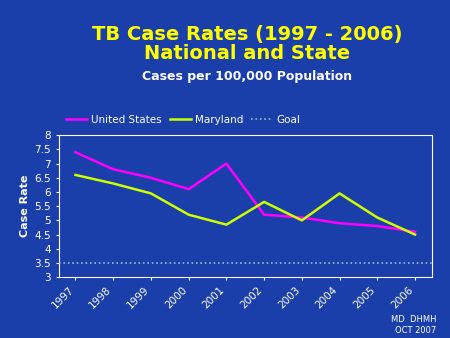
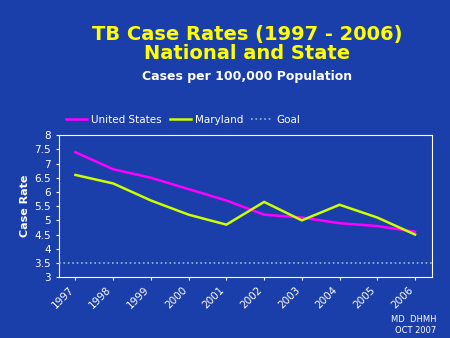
Maryland/1999: 5.95 -> 5.70
United States/2001: 7.0 -> 5.7
Maryland/2004: 5.95 -> 5.55
